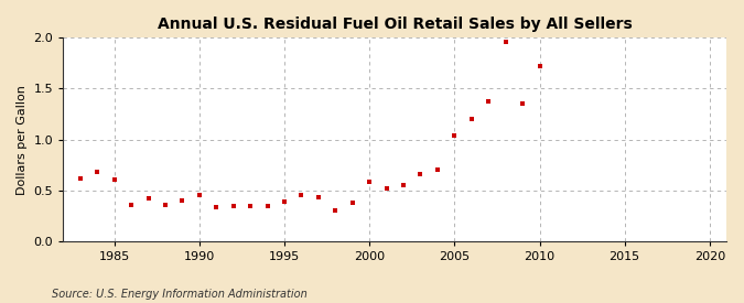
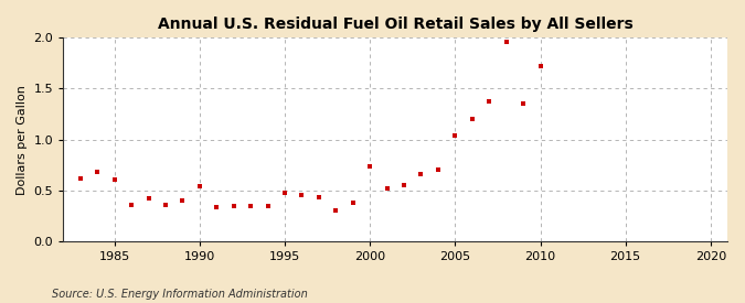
1990: 0.46 -> 0.54
1995: 0.39 -> 0.48
2000: 0.59 -> 0.74
